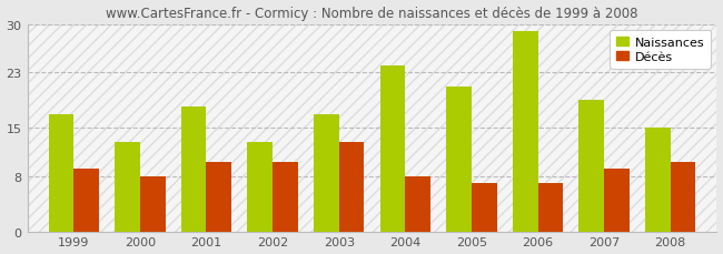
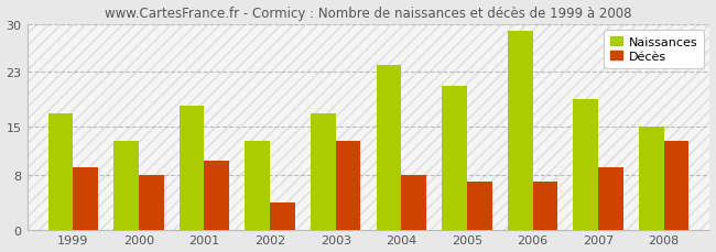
Décès/2002: 10 -> 4
Décès/2008: 10 -> 13
